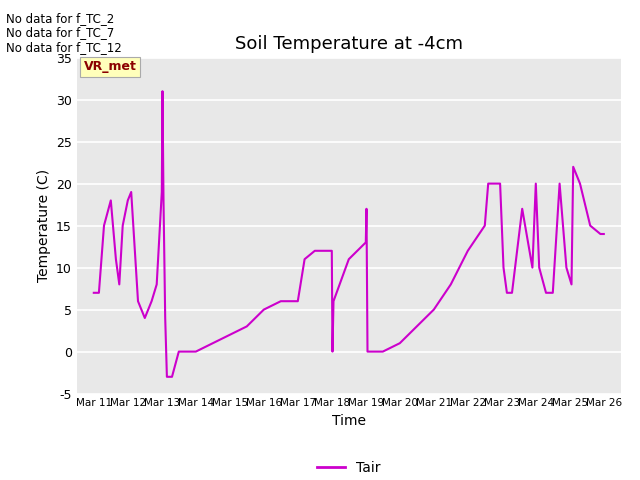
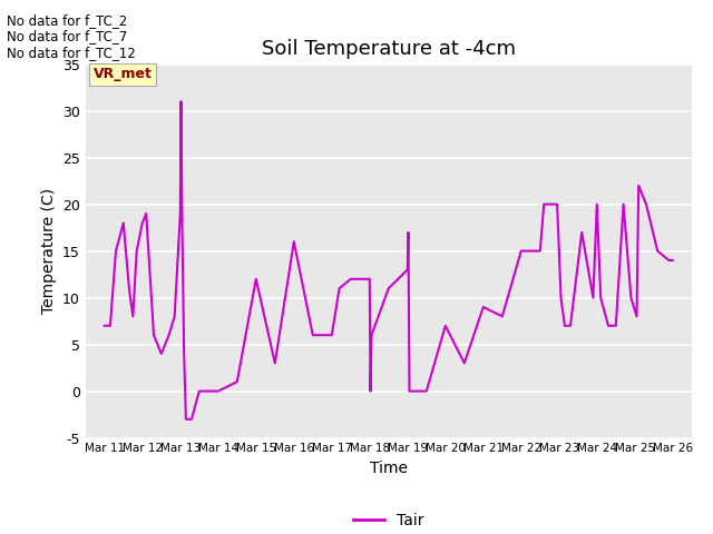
Mar 15: 2 -> 12
Mar 16: 5 -> 16
Mar 20: 1 -> 7
Mar 21: 5 -> 9
Mar 22: 12 -> 15
